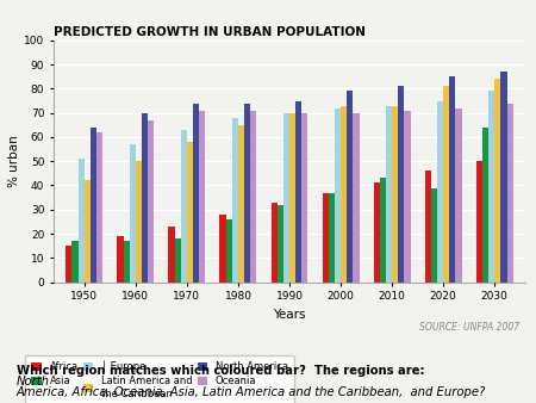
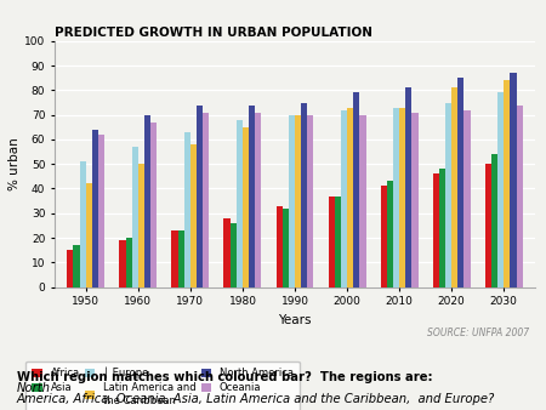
Asia/1960: 17 -> 20
Asia/1970: 18 -> 23
Asia/2020: 39 -> 48
Asia/2030: 64 -> 54
